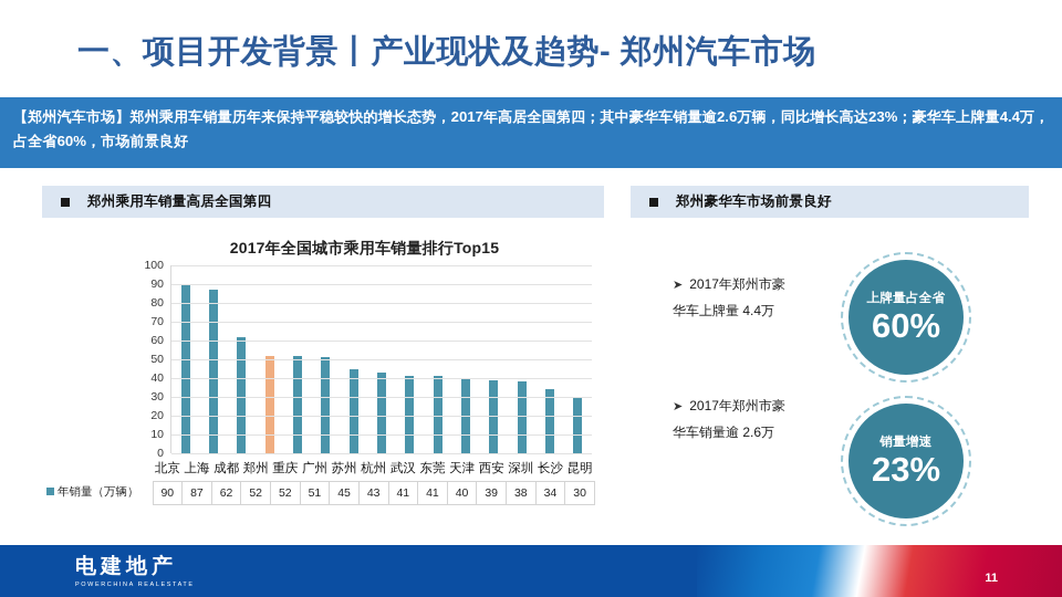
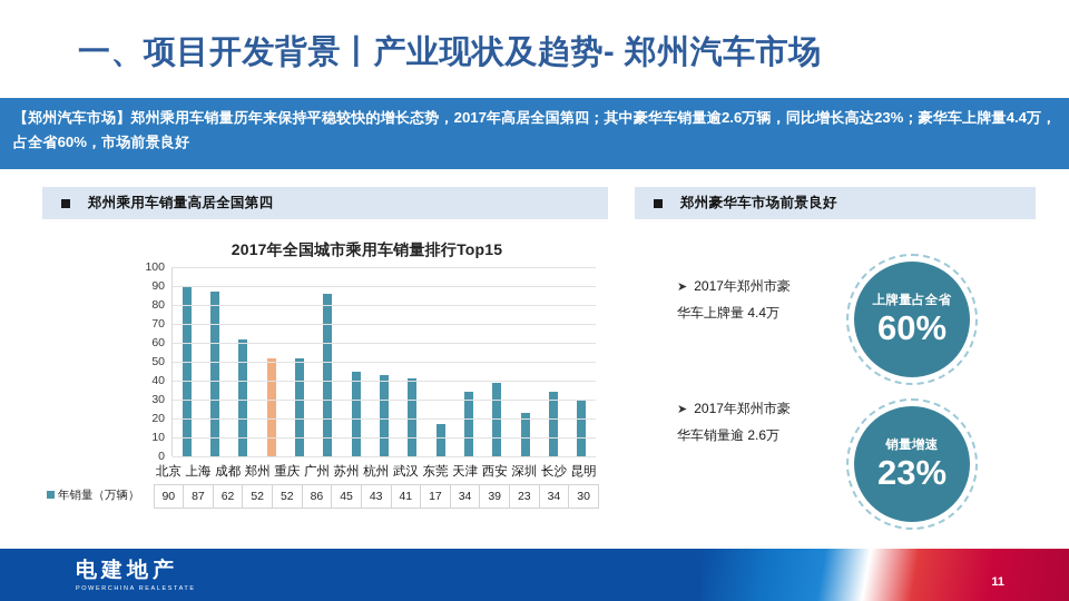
广州: 51 -> 86
东莞: 41 -> 17
天津: 40 -> 34
深圳: 38 -> 23
